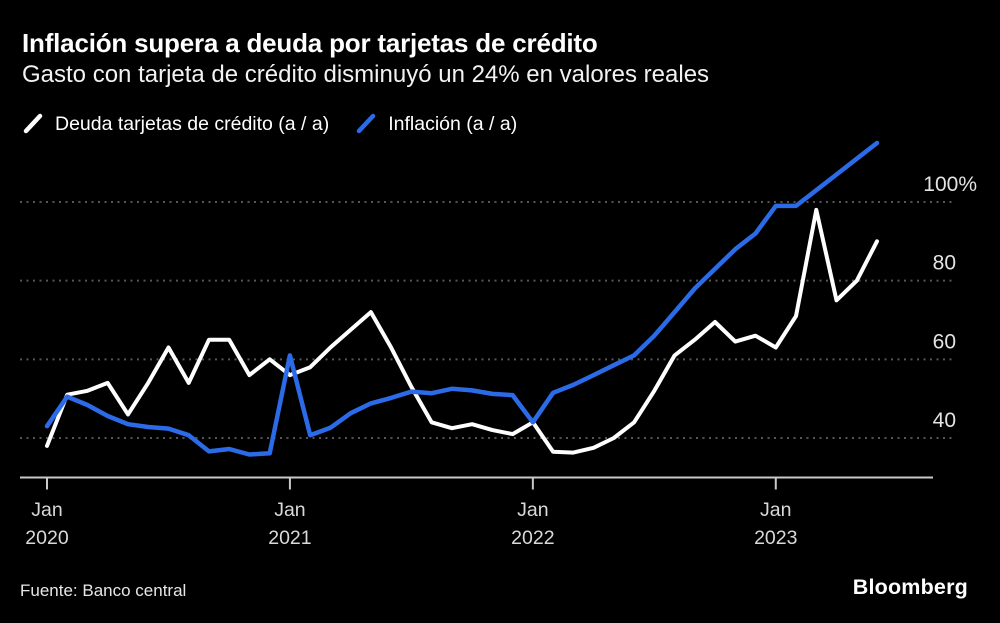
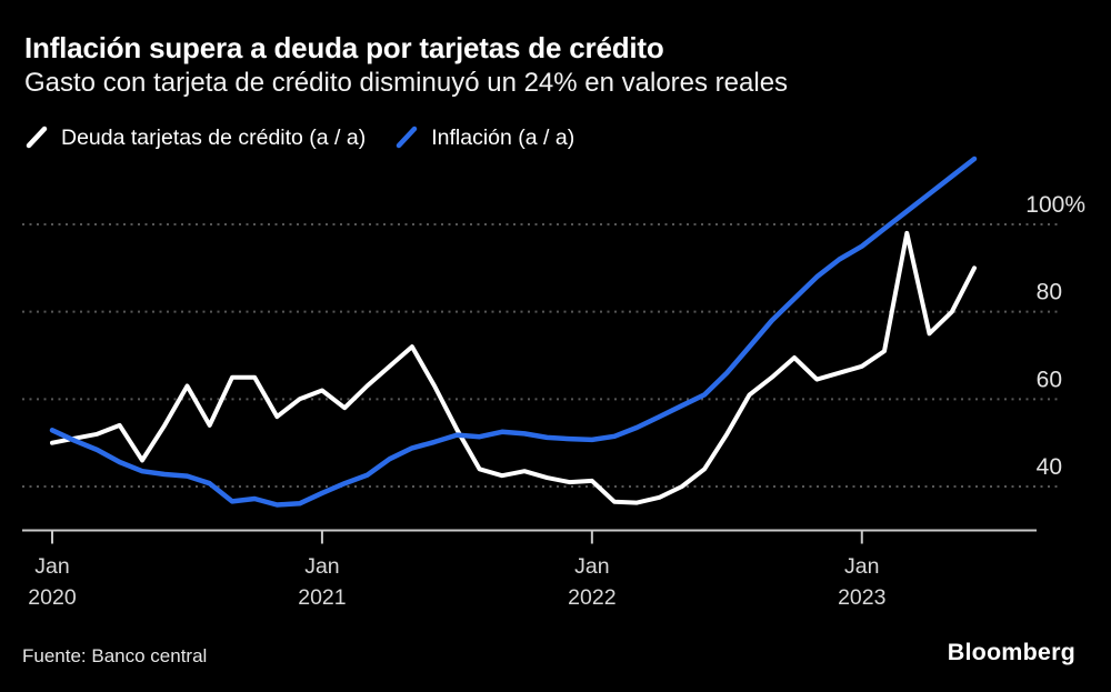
Deuda tarjetas de crédito (a / a)/Jan 2020: 38 -> 50
Inflación (a / a)/Jan 2020: 43 -> 53
Deuda tarjetas de crédito (a / a)/Jan 2021: 56 -> 62
Inflación (a / a)/Jan 2021: 61 -> 38
Deuda tarjetas de crédito (a / a)/Jan 2022: 44 -> 41
Inflación (a / a)/Jan 2022: 44 -> 51
Deuda tarjetas de crédito (a / a)/Jan 2023: 63 -> 68
Inflación (a / a)/Jan 2023: 99 -> 95
